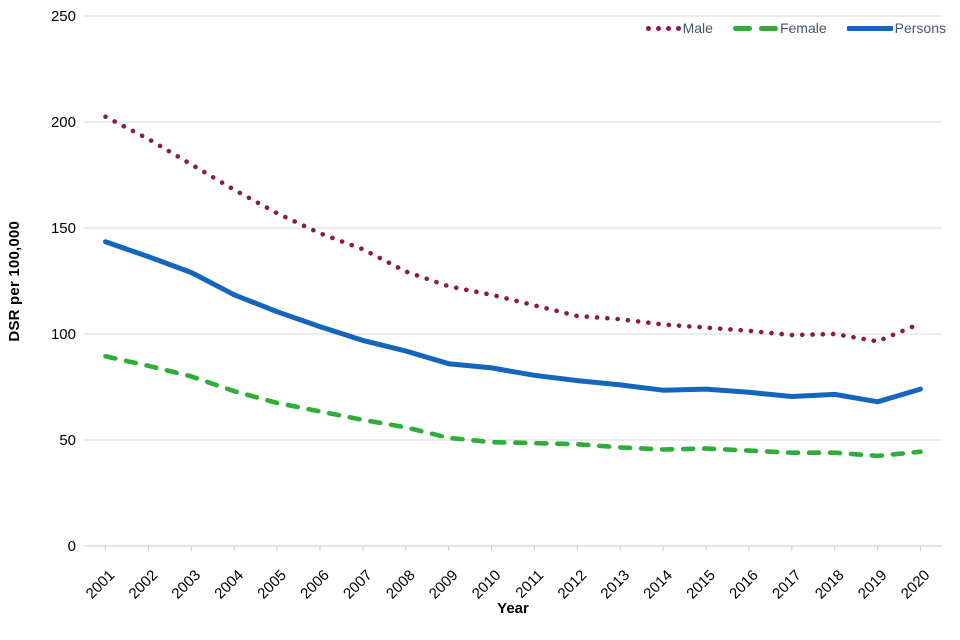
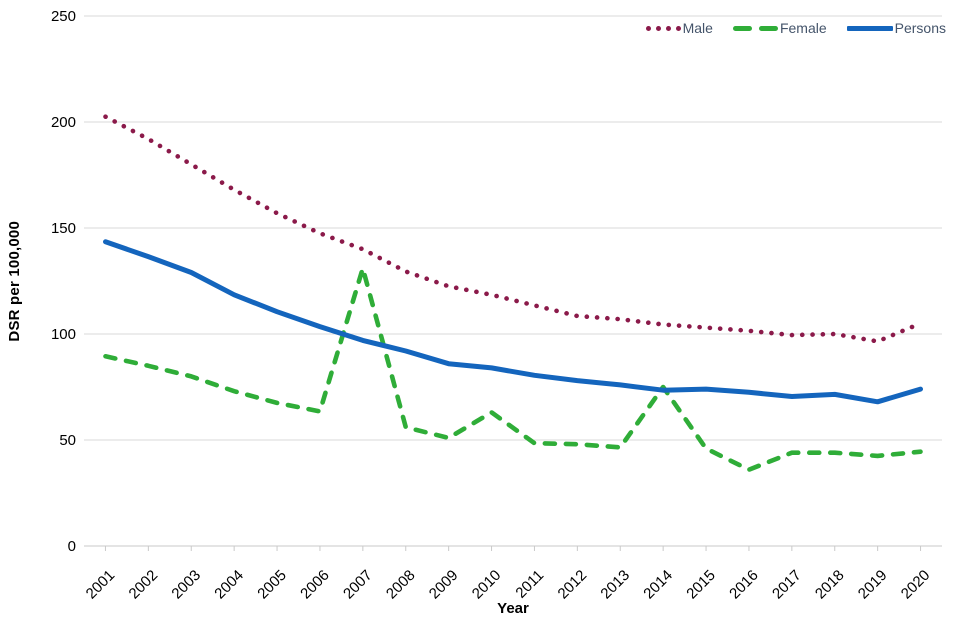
Female/2007: 60 -> 131
Female/2010: 49 -> 63
Female/2014: 46 -> 75
Female/2016: 45 -> 36
